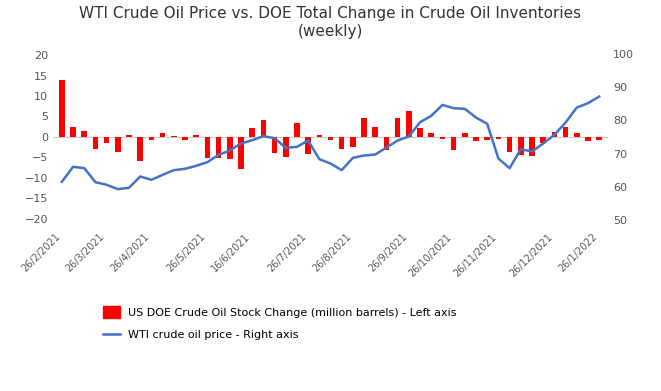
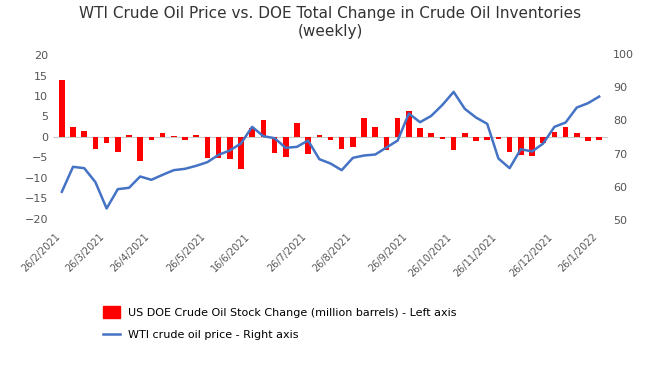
WTI crude oil price - Right axis/26/2/2021: 61.5 -> 58.5
WTI crude oil price - Right axis/26/3/2021: 60.6 -> 53.5
WTI crude oil price - Right axis/16/6/2021: 74.0 -> 78.0
WTI crude oil price - Right axis/26/9/2021: 75.1 -> 82.0
WTI crude oil price - Right axis/26/10/2021: 83.6 -> 88.5
WTI crude oil price - Right axis/26/12/2021: 75.6 -> 78.0
